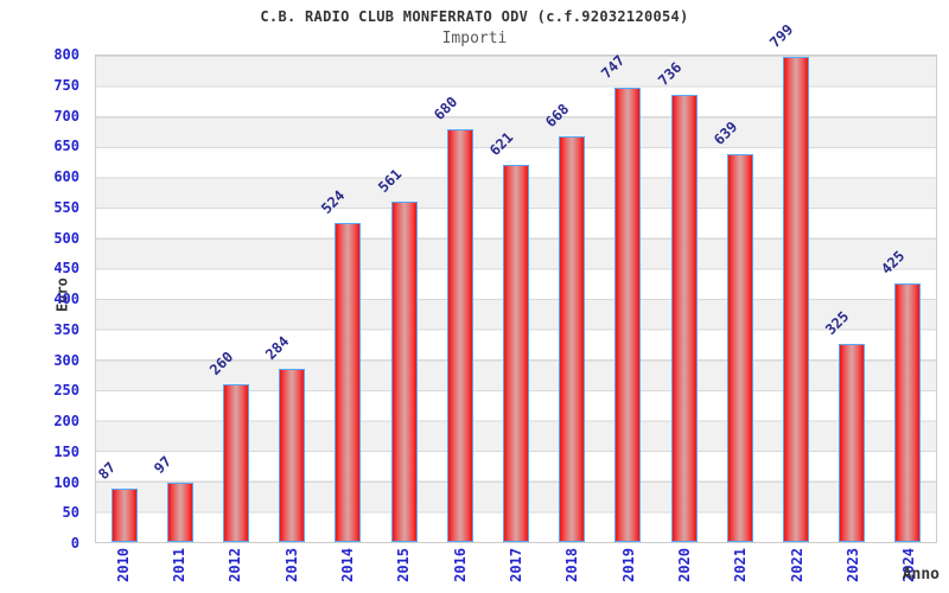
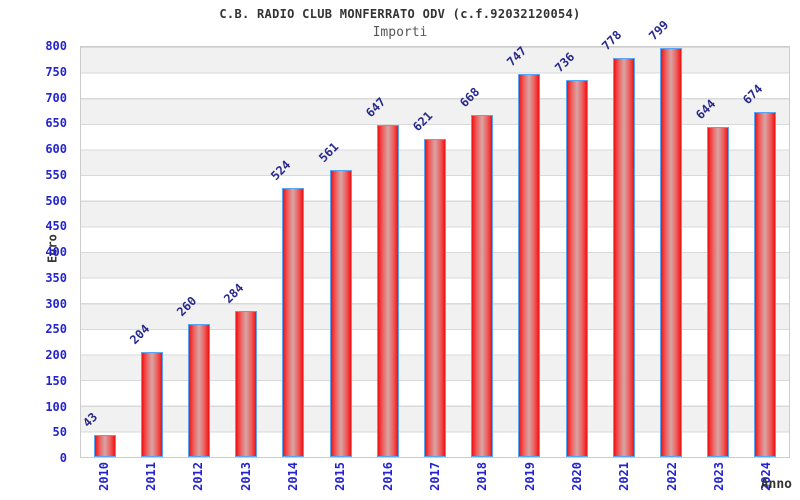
2010: 87 -> 43
2011: 97 -> 204
2016: 680 -> 647
2021: 639 -> 778
2023: 325 -> 644
2024: 425 -> 674
